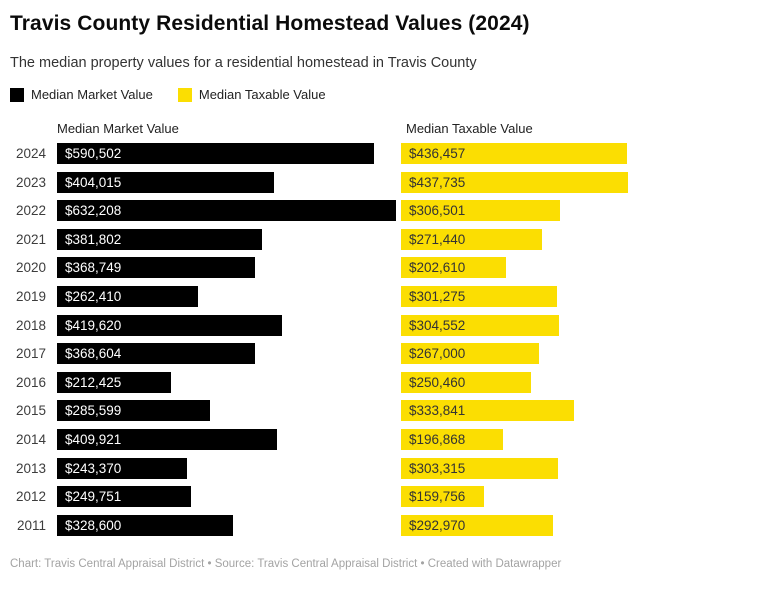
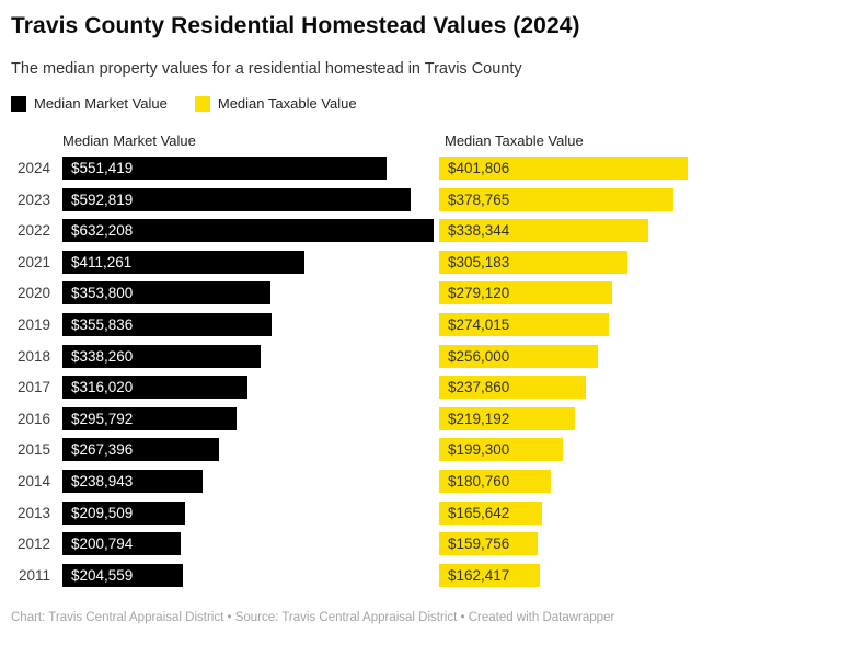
Median Market Value/2024: $590,502 -> $551,419
Median Taxable Value/2024: $436,457 -> $401,806
Median Market Value/2023: $404,015 -> $592,819
Median Taxable Value/2023: $437,735 -> $378,765
Median Taxable Value/2022: $306,501 -> $338,344
Median Market Value/2021: $381,802 -> $411,261
Median Taxable Value/2021: $271,440 -> $305,183
Median Market Value/2020: $368,749 -> $353,800
Median Taxable Value/2020: $202,610 -> $279,120
Median Market Value/2019: $262,410 -> $355,836
Median Taxable Value/2019: $301,275 -> $274,015
Median Market Value/2018: $419,620 -> $338,260
Median Taxable Value/2018: $304,552 -> $256,000
Median Market Value/2017: $368,604 -> $316,020
Median Taxable Value/2017: $267,000 -> $237,860
Median Market Value/2016: $212,425 -> $295,792
Median Taxable Value/2016: $250,460 -> $219,192
Median Market Value/2015: $285,599 -> $267,396
Median Taxable Value/2015: $333,841 -> $199,300
Median Market Value/2014: $409,921 -> $238,943
Median Taxable Value/2014: $196,868 -> $180,760
Median Market Value/2013: $243,370 -> $209,509
Median Taxable Value/2013: $303,315 -> $165,642
Median Market Value/2012: $249,751 -> $200,794
Median Market Value/2011: $328,600 -> $204,559
Median Taxable Value/2011: $292,970 -> $162,417
